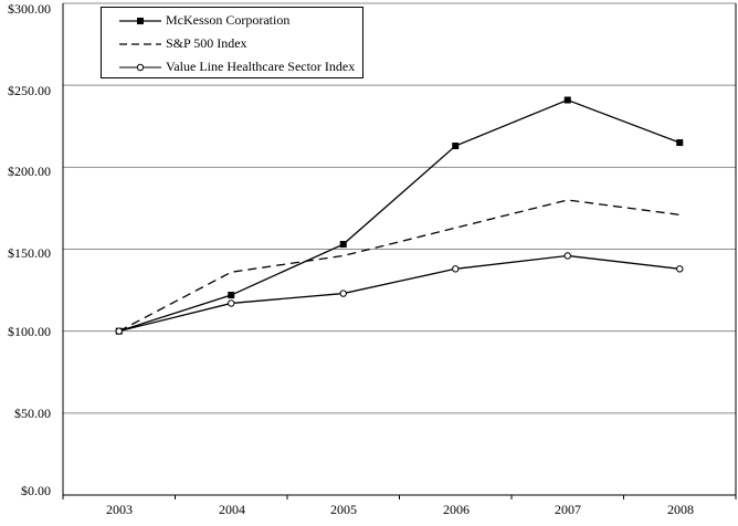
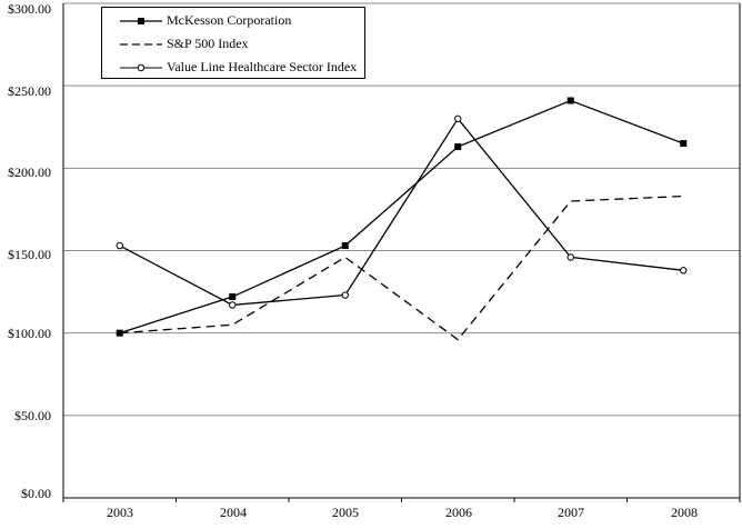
Value Line Healthcare Sector Index/2003: $100 -> $153
S&P 500 Index/2004: $136 -> $105
S&P 500 Index/2006: $163 -> $96
Value Line Healthcare Sector Index/2006: $138 -> $230
S&P 500 Index/2008: $171 -> $183
